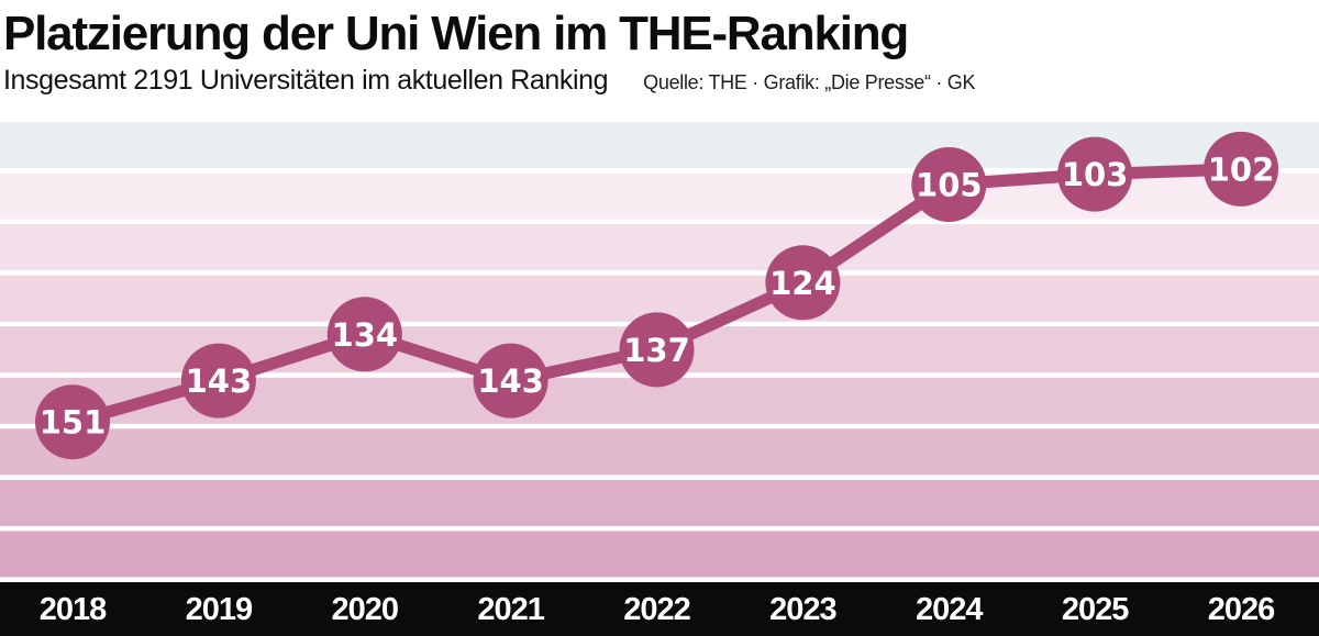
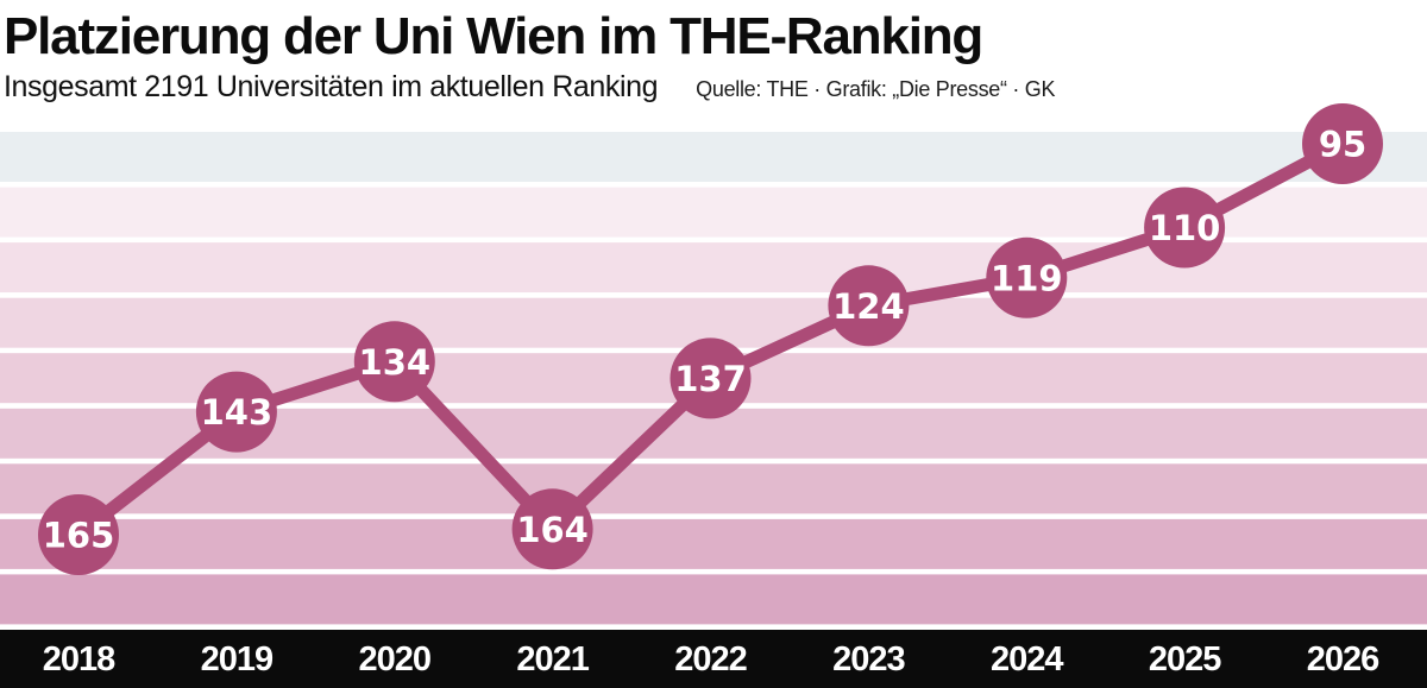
2018: 151 -> 165
2021: 143 -> 164
2024: 105 -> 119
2025: 103 -> 110
2026: 102 -> 95
